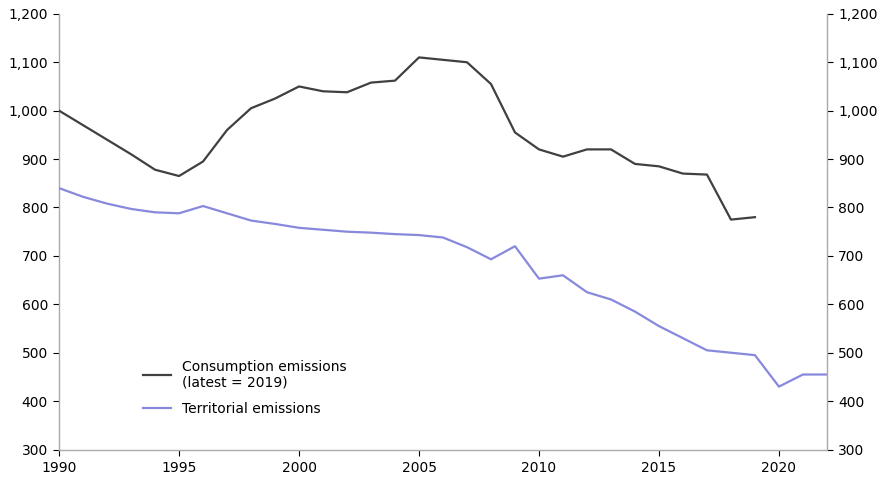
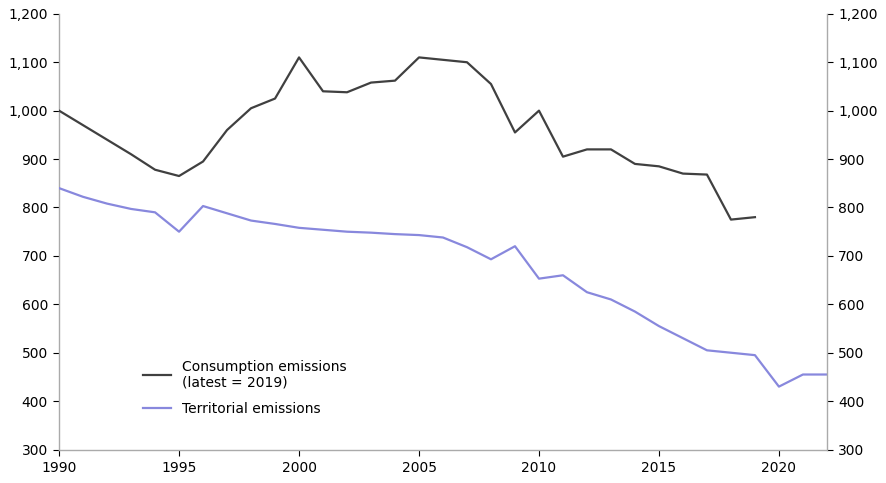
Territorial emissions/1995: 788 -> 750
Consumption emissions (latest = 2019)/2000: 1,050 -> 1,110
Consumption emissions (latest = 2019)/2010: 920 -> 1,000
